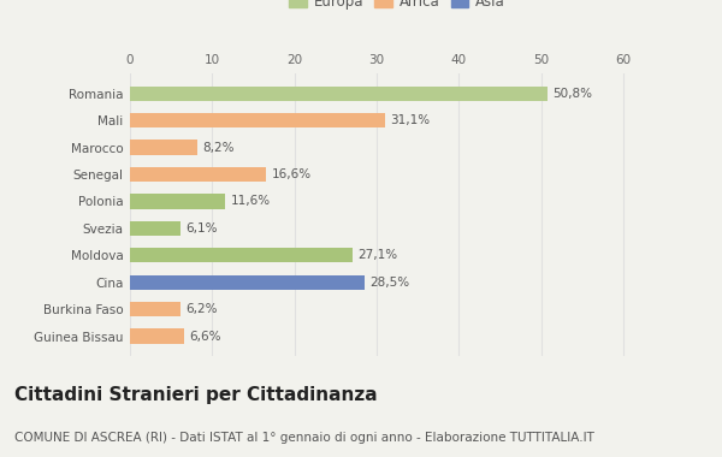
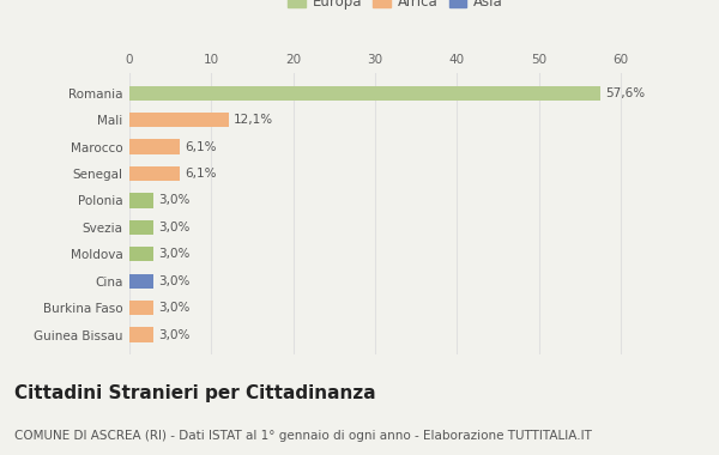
Romania: 50,8% -> 57,6%
Mali: 31,1% -> 12,1%
Marocco: 8,2% -> 6,1%
Senegal: 16,6% -> 6,1%
Polonia: 11,6% -> 3,0%
Svezia: 6,1% -> 3,0%
Moldova: 27,1% -> 3,0%
Cina: 28,5% -> 3,0%
Burkina Faso: 6,2% -> 3,0%
Guinea Bissau: 6,6% -> 3,0%
